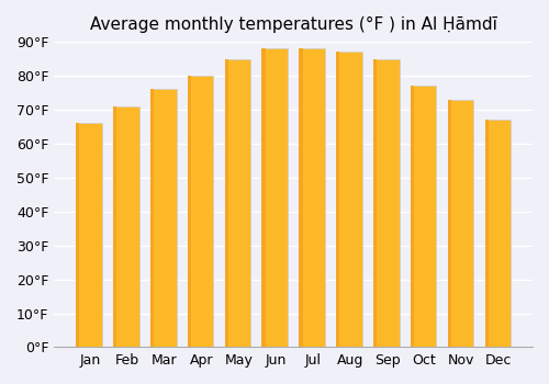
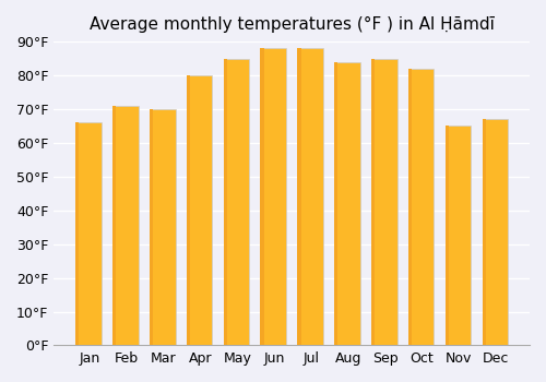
Mar: 76°F -> 70°F
Aug: 87°F -> 84°F
Oct: 77°F -> 82°F
Nov: 73°F -> 65°F
